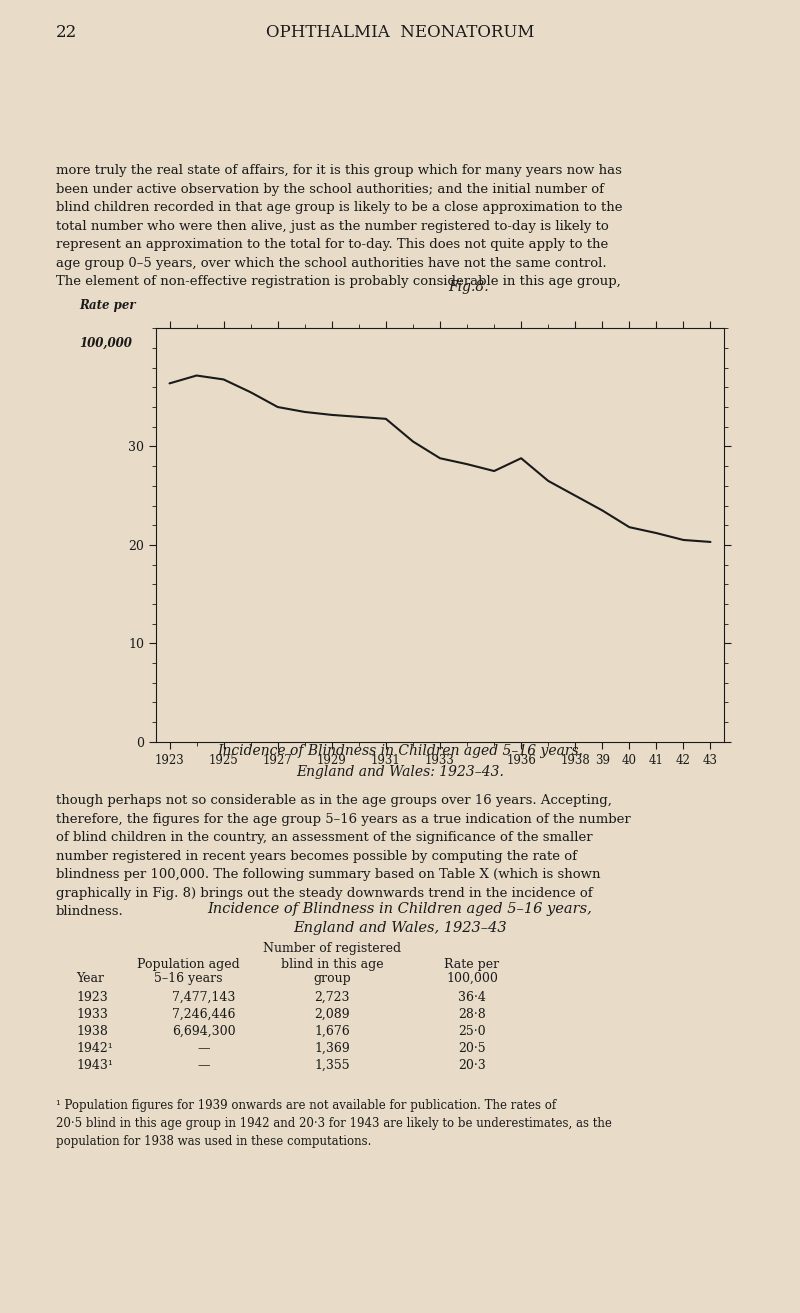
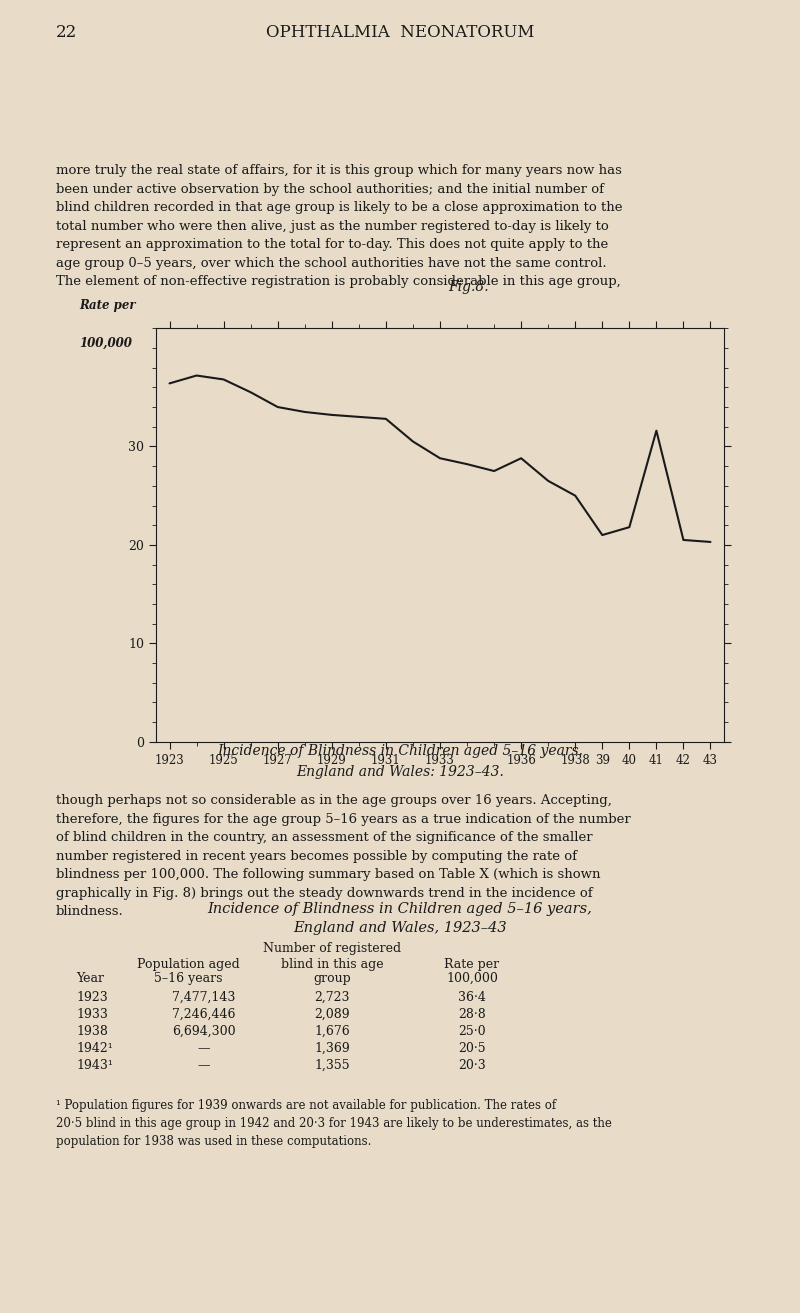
39: 23.5 -> 21.0
41: 21.2 -> 31.6
